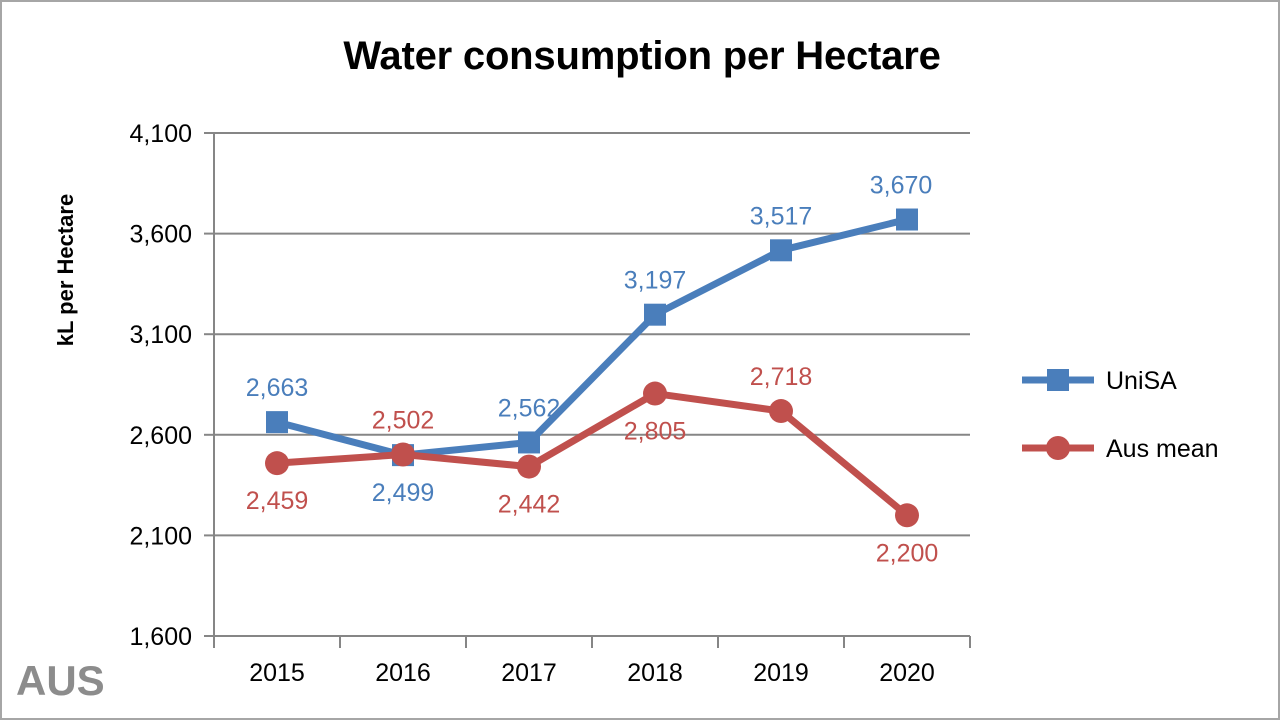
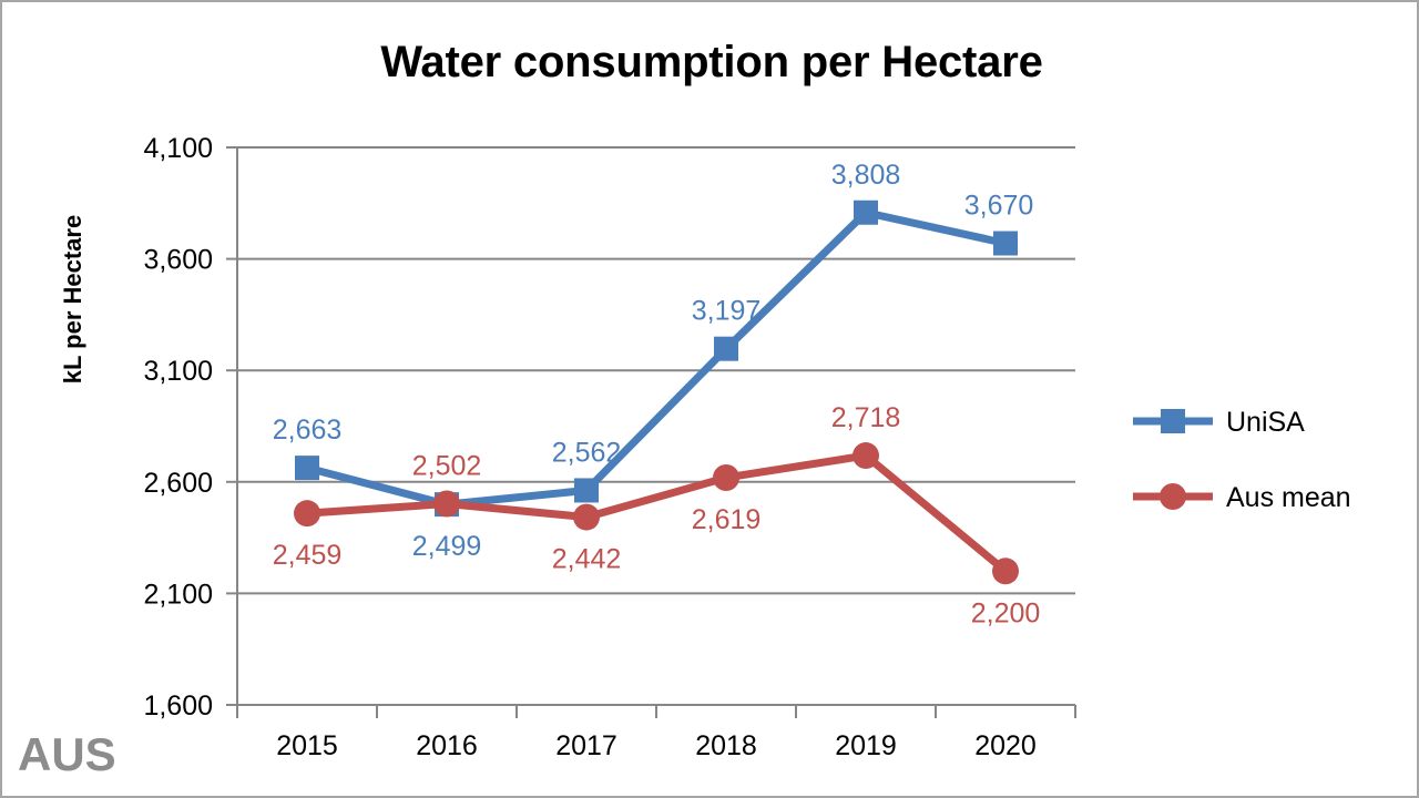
Aus mean/2018: 2,805 -> 2,619
UniSA/2019: 3,517 -> 3,808
